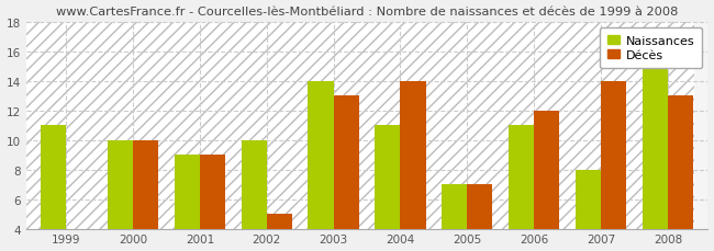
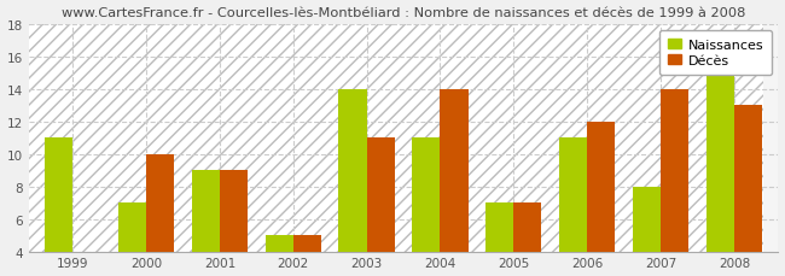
Naissances/2000: 10 -> 7
Naissances/2002: 10 -> 5
Décès/2003: 13 -> 11
